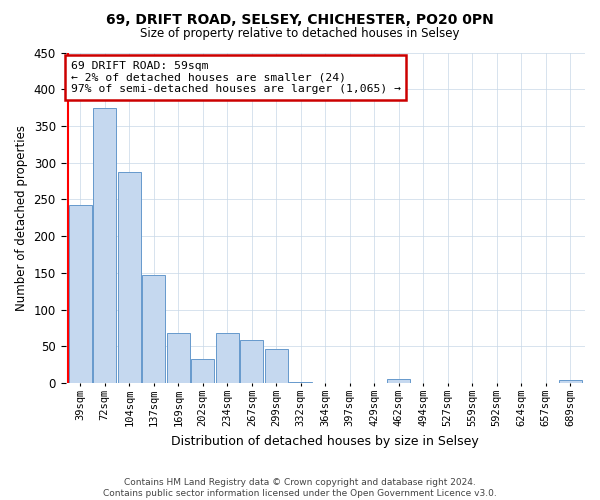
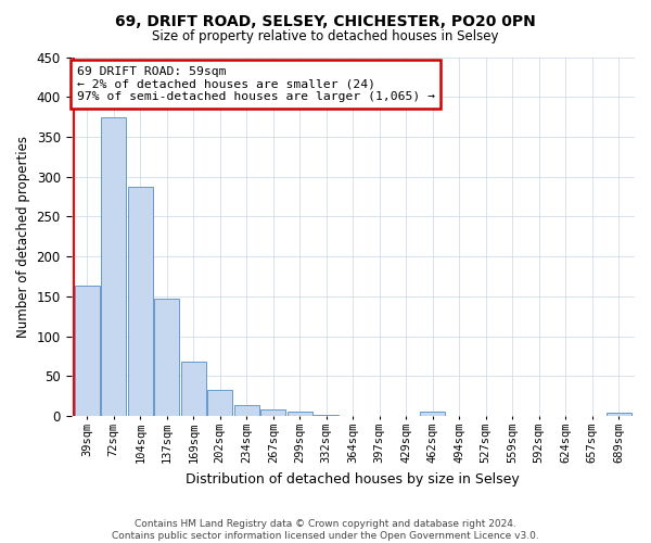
39sqm: 242 -> 163
234sqm: 68 -> 14
267sqm: 58 -> 8
299sqm: 46 -> 6
